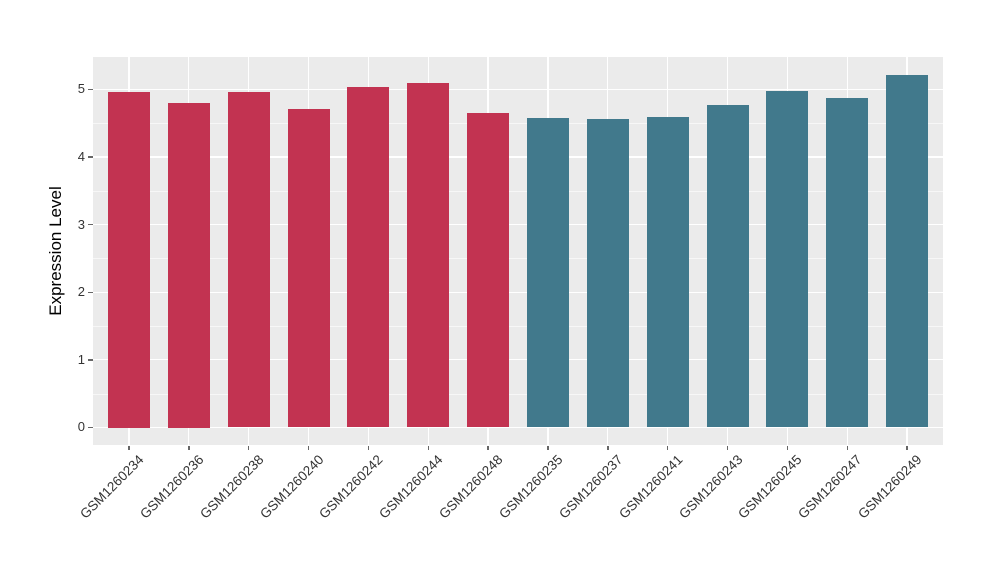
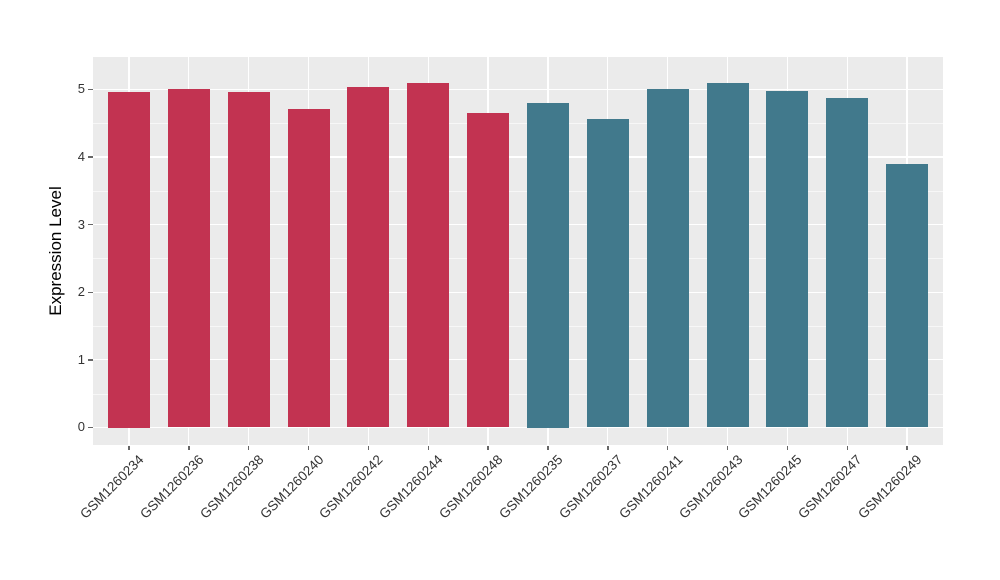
GSM1260236: 4.8 -> 5.0
GSM1260235: 4.6 -> 4.8
GSM1260241: 4.6 -> 5.0
GSM1260243: 4.8 -> 5.1
GSM1260249: 5.2 -> 3.9
